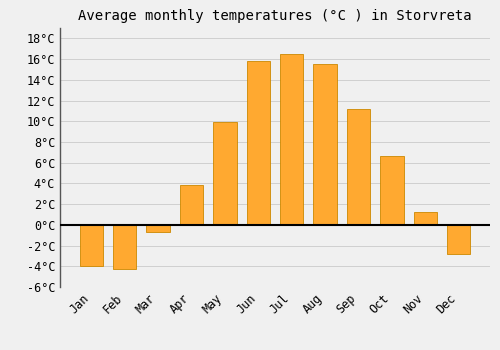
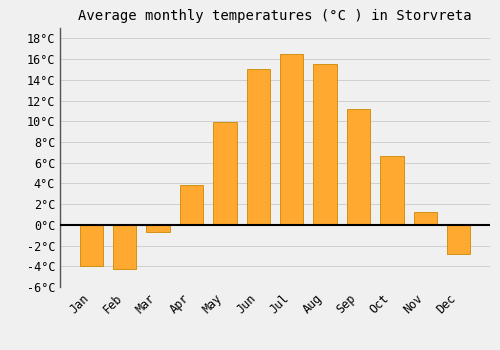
Jun: 15.8°C -> 15.0°C
